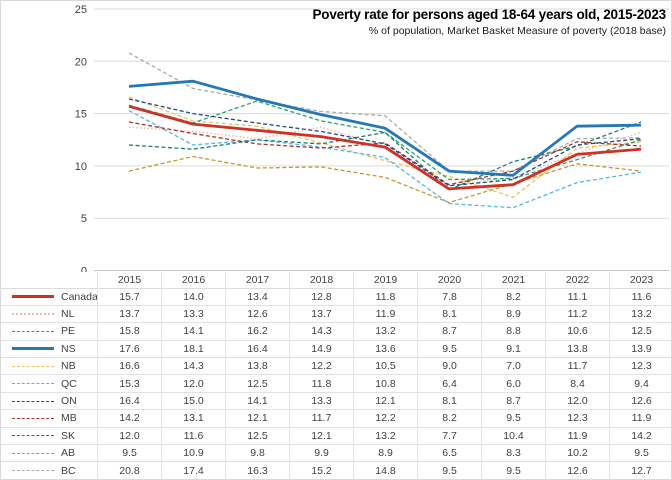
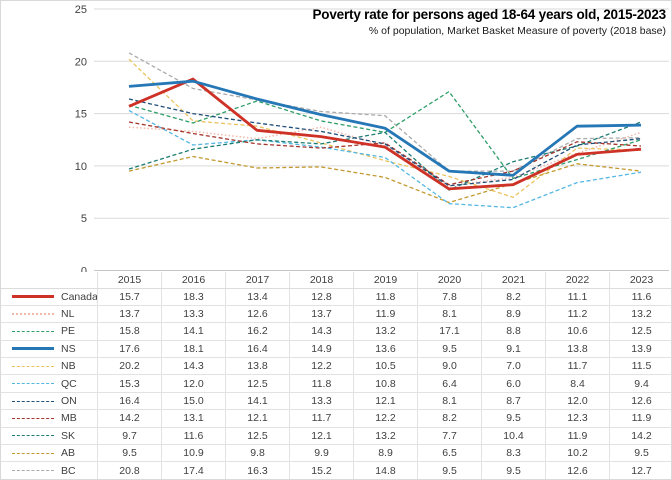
NB/2015: 16.6 -> 20.2
SK/2015: 12.0 -> 9.7
Canada/2016: 14.0 -> 18.3
PE/2020: 8.7 -> 17.1
NB/2023: 12.3 -> 11.5
